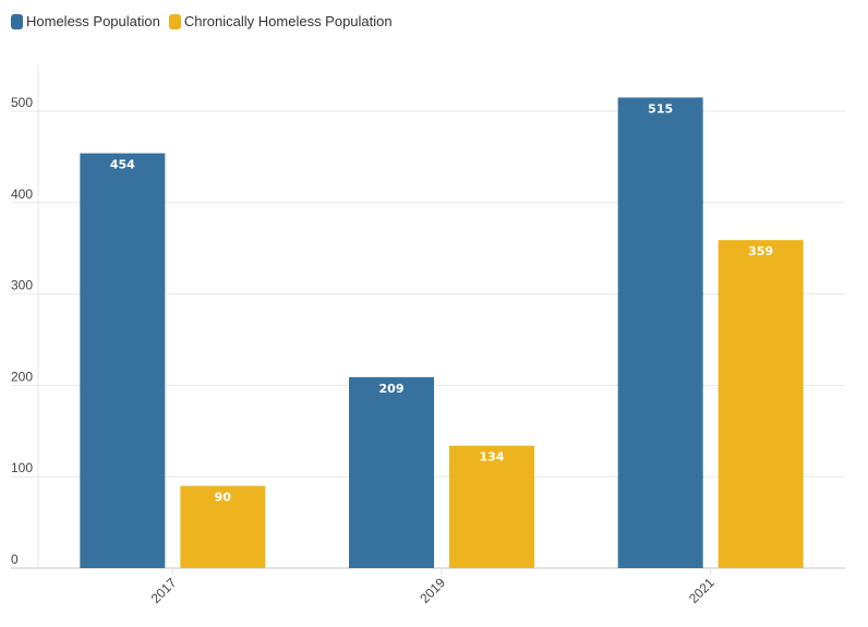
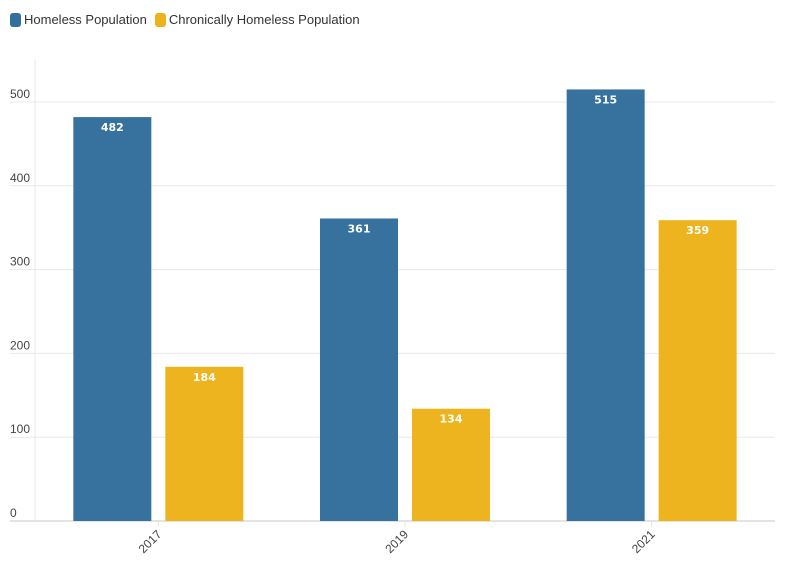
Homeless Population/2017: 454 -> 482
Chronically Homeless Population/2017: 90 -> 184
Homeless Population/2019: 209 -> 361
